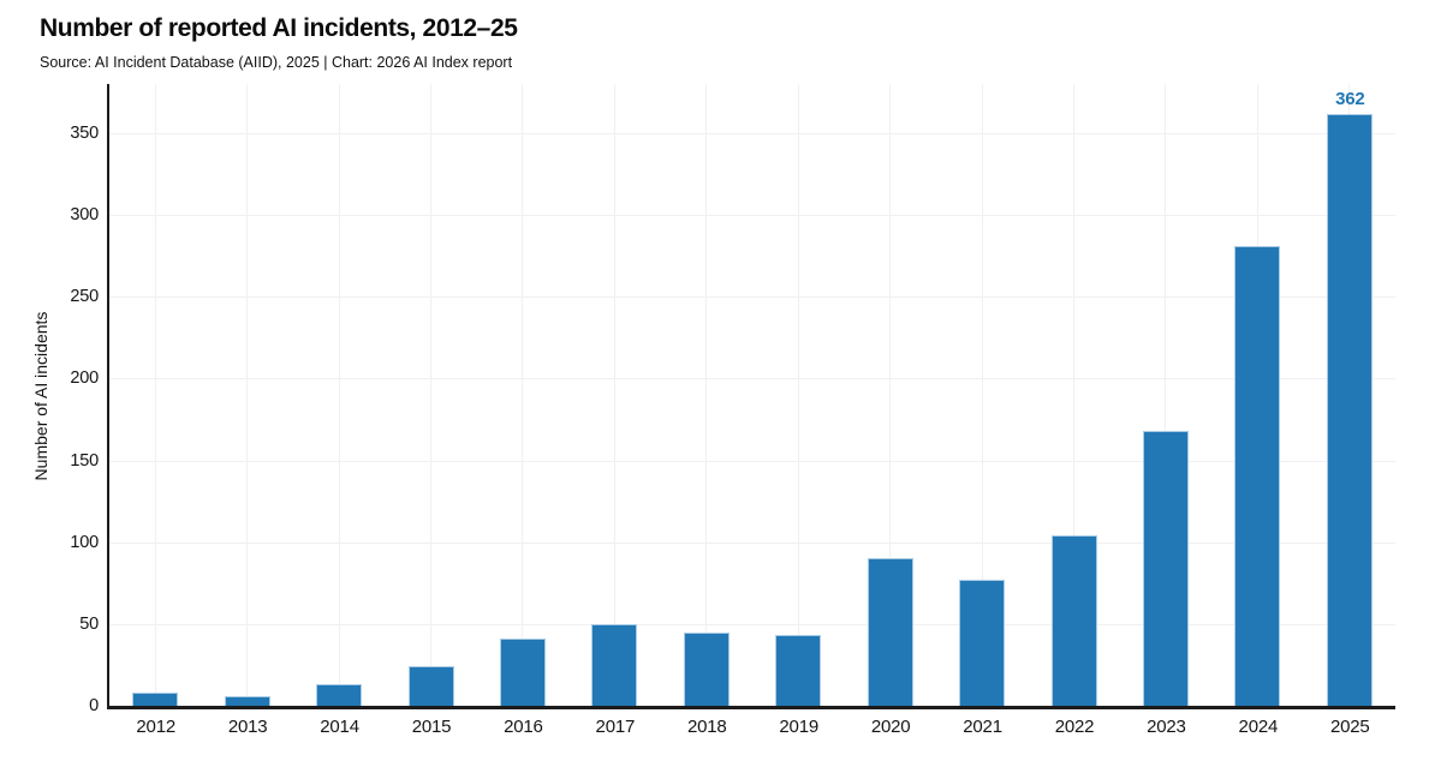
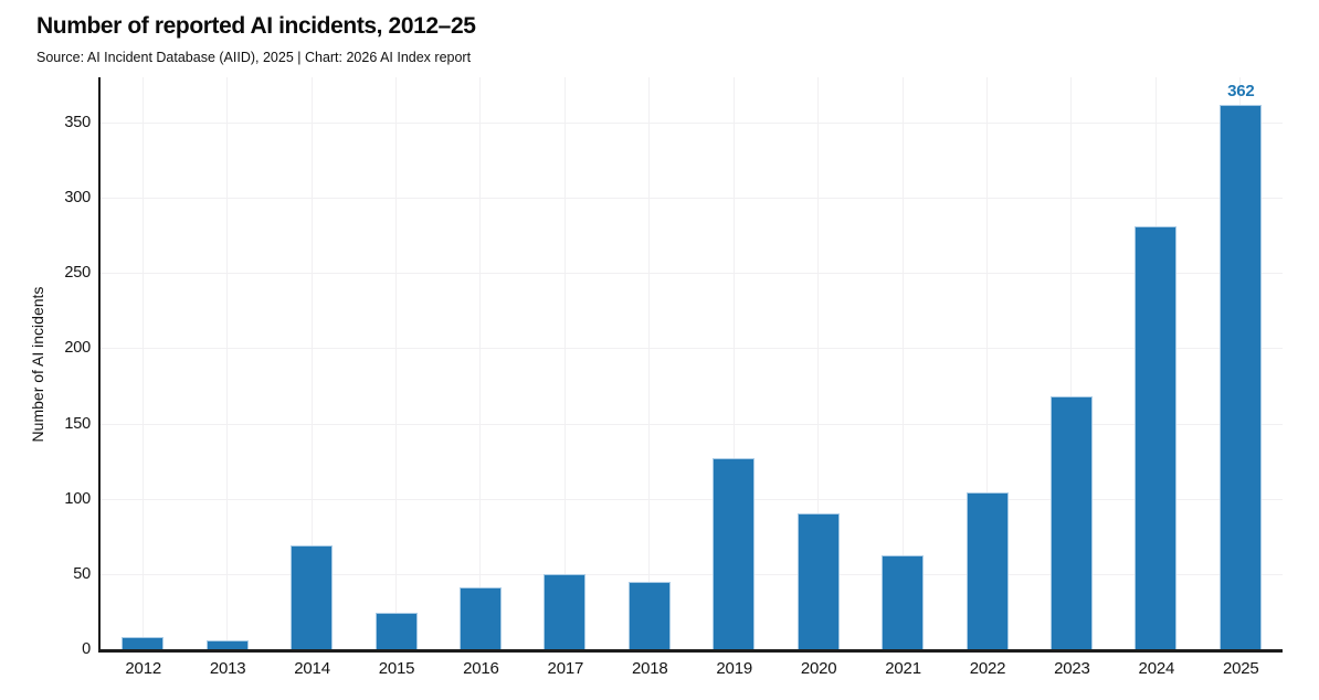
2014: 13 -> 69
2019: 43 -> 127
2021: 77 -> 62
